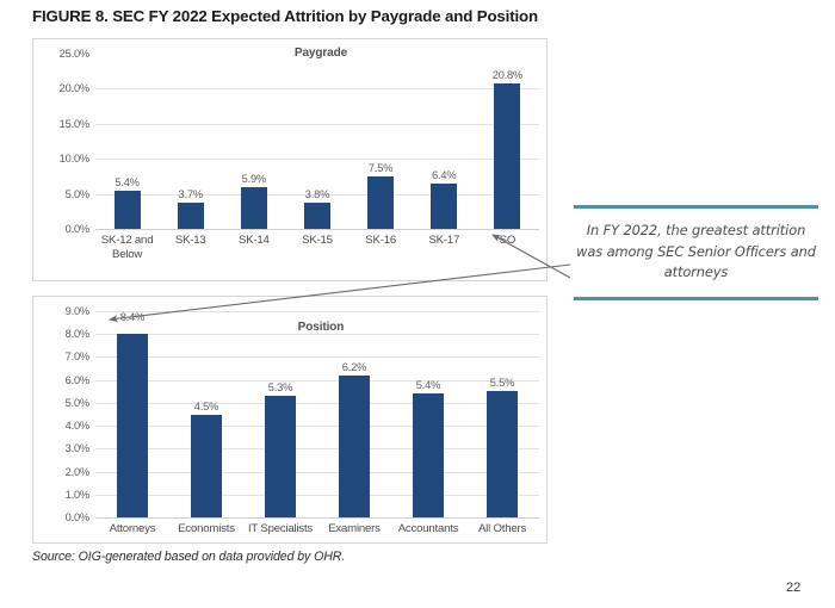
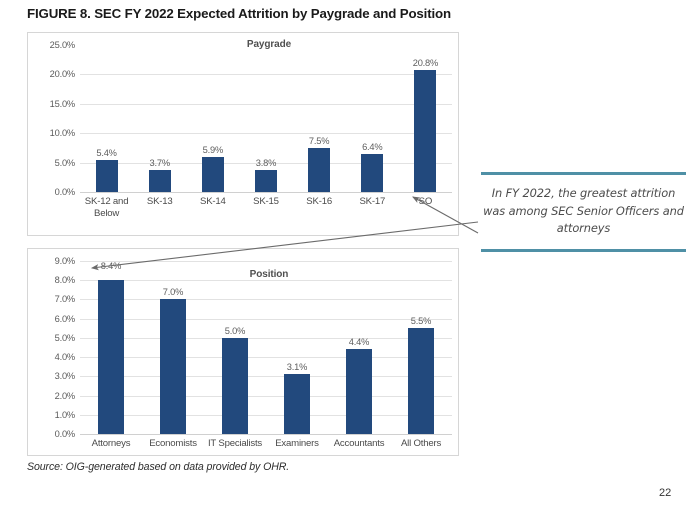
Position/Economists: 4.5% -> 7.0%
Position/IT Specialists: 5.3% -> 5.0%
Position/Examiners: 6.2% -> 3.1%
Position/Accountants: 5.4% -> 4.4%
